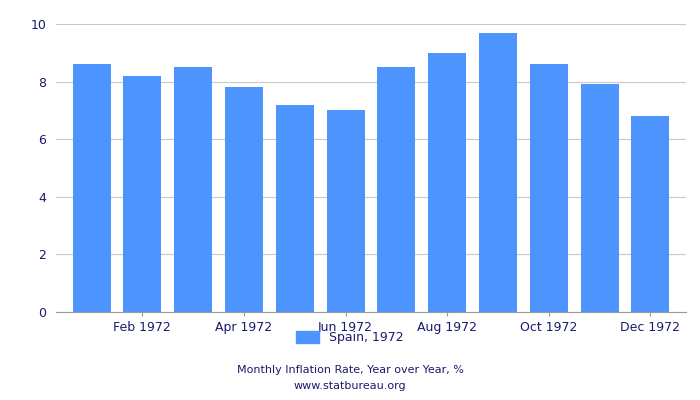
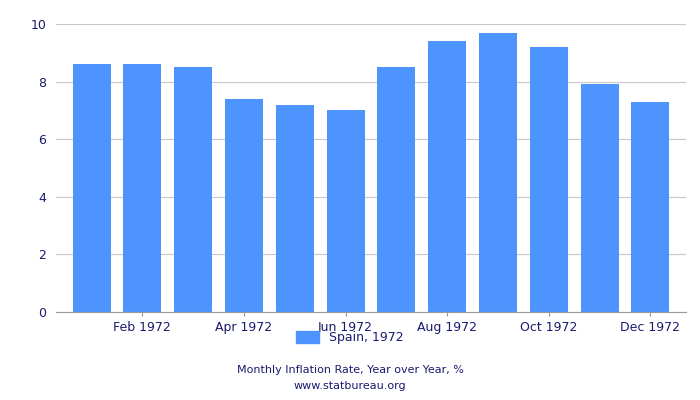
Feb 1972: 8.2 -> 8.6
Apr 1972: 7.8 -> 7.4
Aug 1972: 9.0 -> 9.4
Oct 1972: 8.6 -> 9.2
Dec 1972: 6.8 -> 7.3
